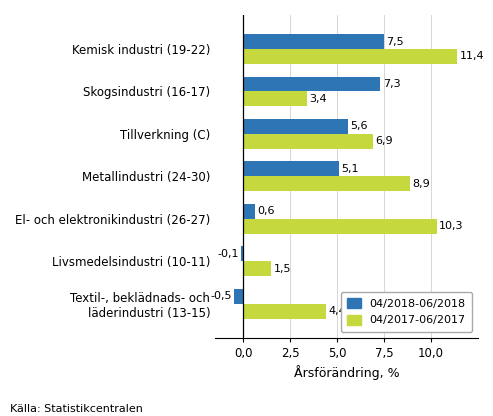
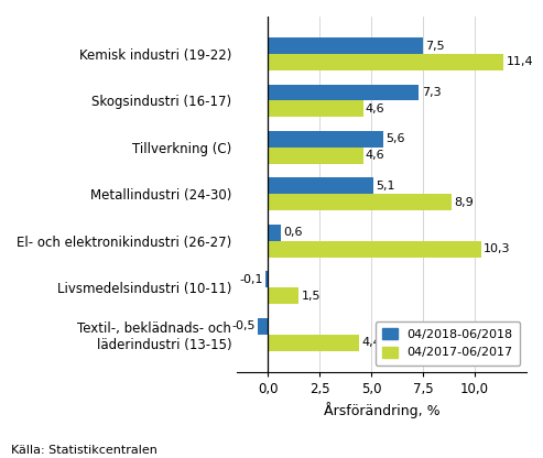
04/2017-06/2017/Skogsindustri (16-17): 3,4 -> 4,6
04/2017-06/2017/Tillverkning (C): 6,9 -> 4,6
